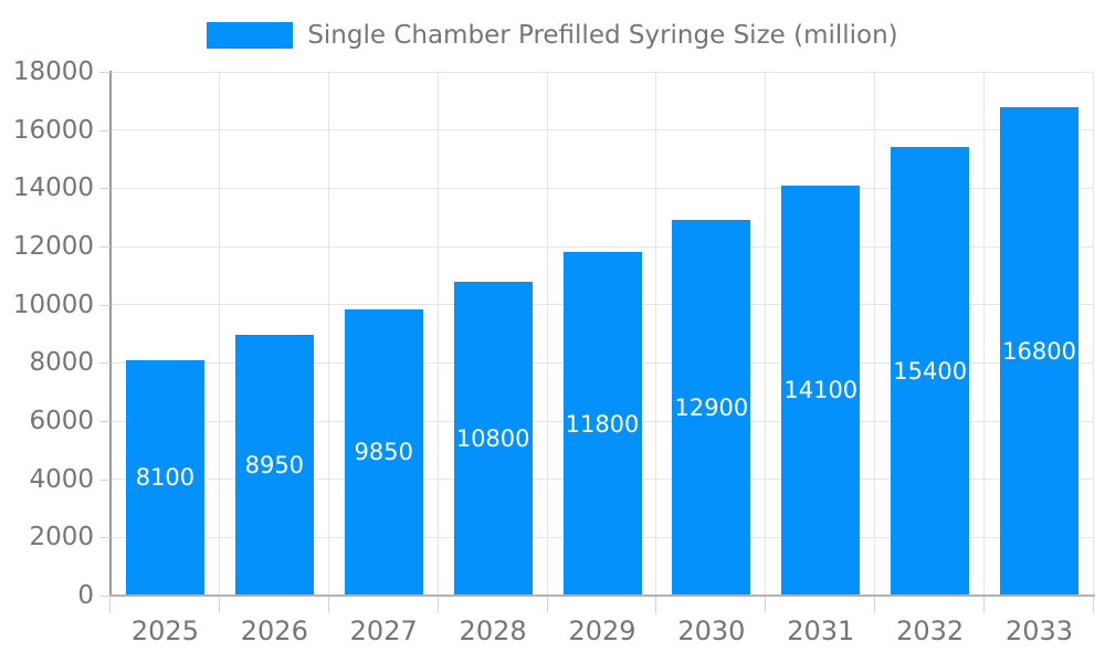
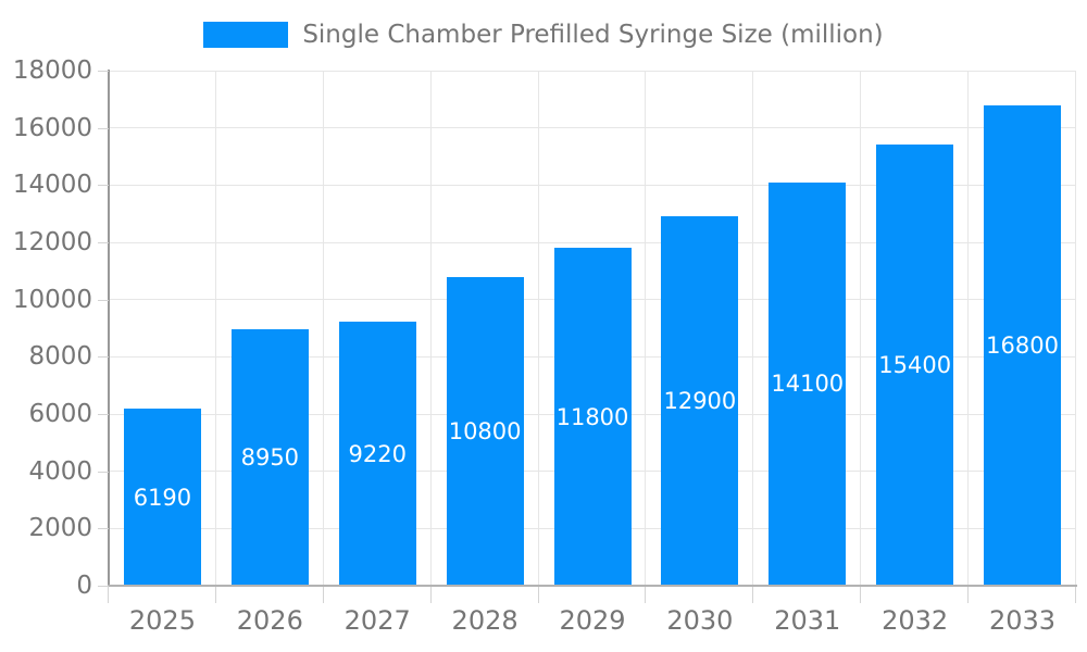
2025: 8100 -> 6190
2027: 9850 -> 9220
